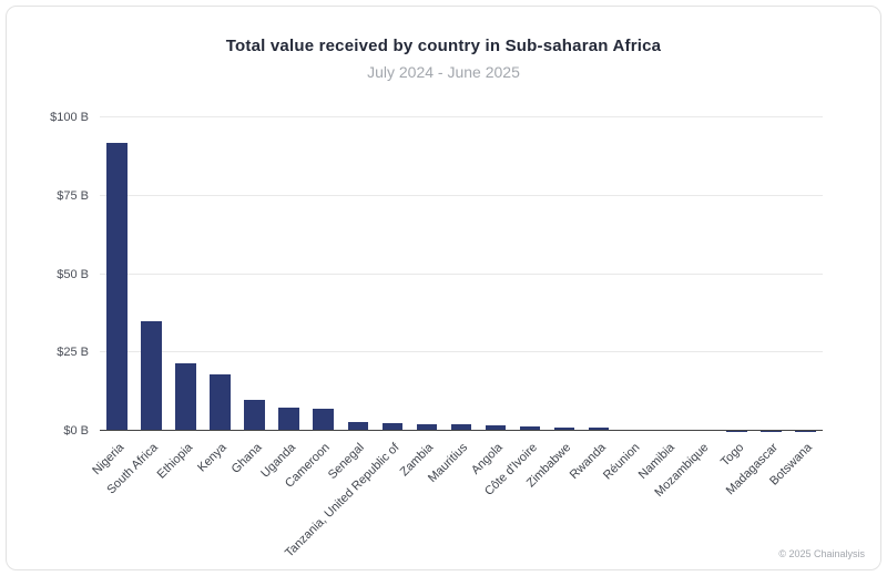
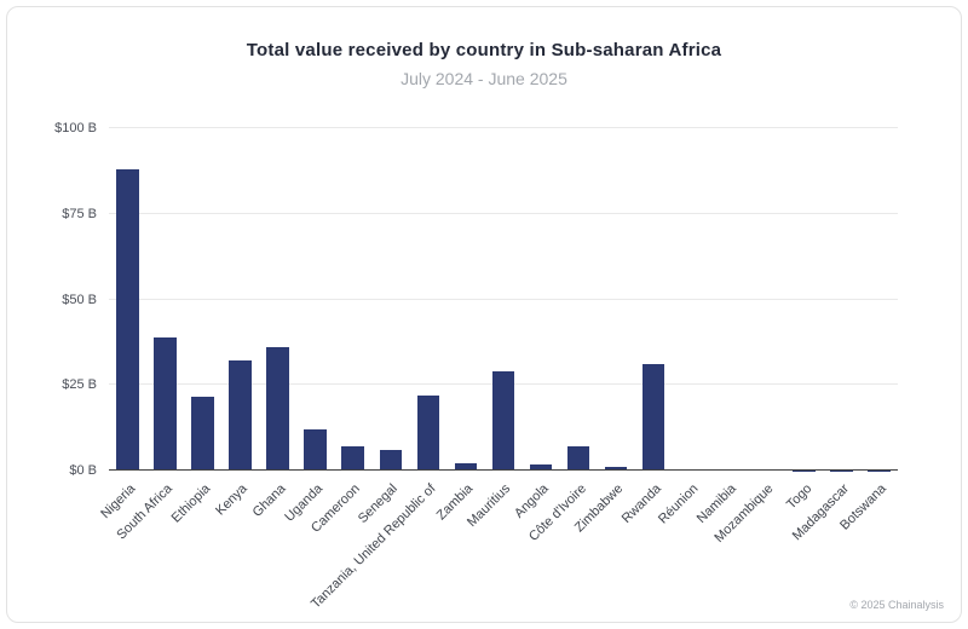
Nigeria: $92B -> $88B
South Africa: $35B -> $39B
Kenya: $18B -> $32B
Ghana: $10B -> $36B
Uganda: $8B -> $12B
Senegal: $3B -> $6B
Tanzania, United Republic of: $2B -> $22B
Mauritius: $2B -> $29B
Côte d'Ivoire: $1B -> $7B
Rwanda: $1B -> $31B
